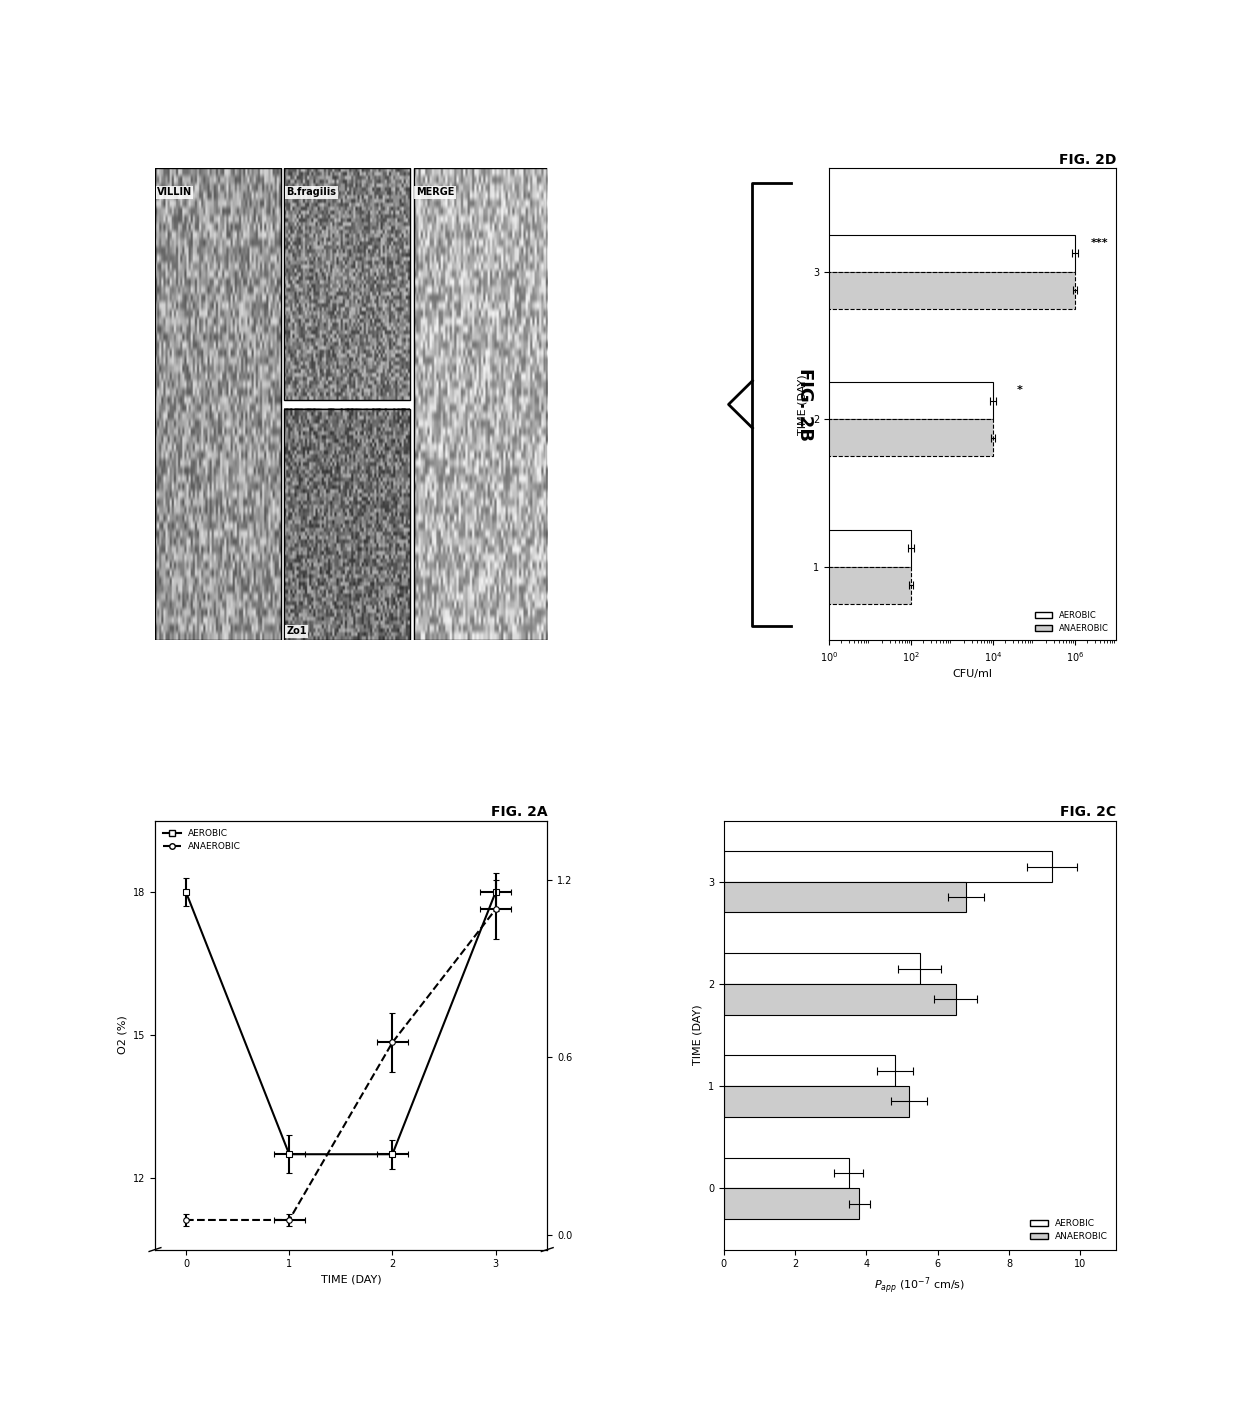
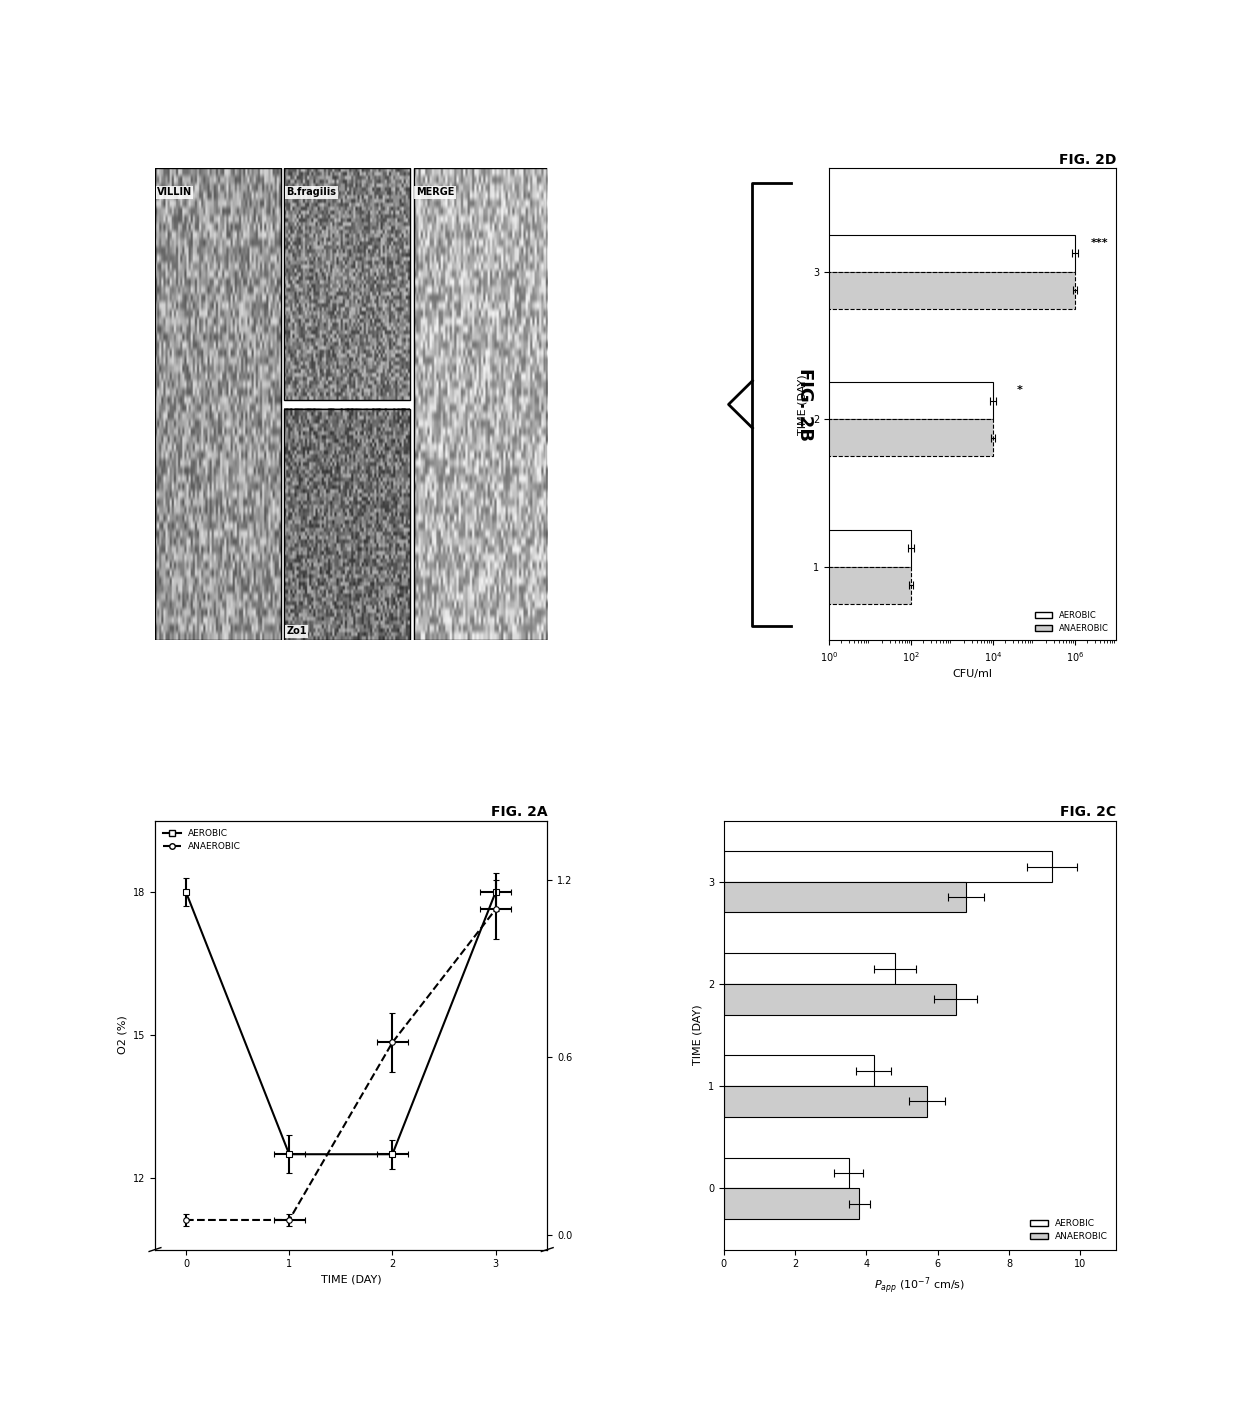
FIG. 2C/AEROBIC/2: 5.5 -> 4.8
FIG. 2C/AEROBIC/1: 4.8 -> 4.2
FIG. 2C/ANAEROBIC/1: 5.2 -> 5.7
